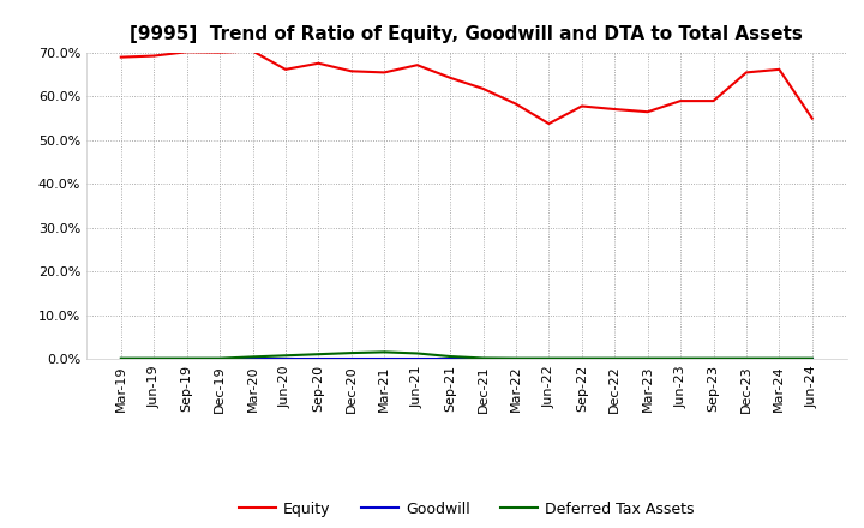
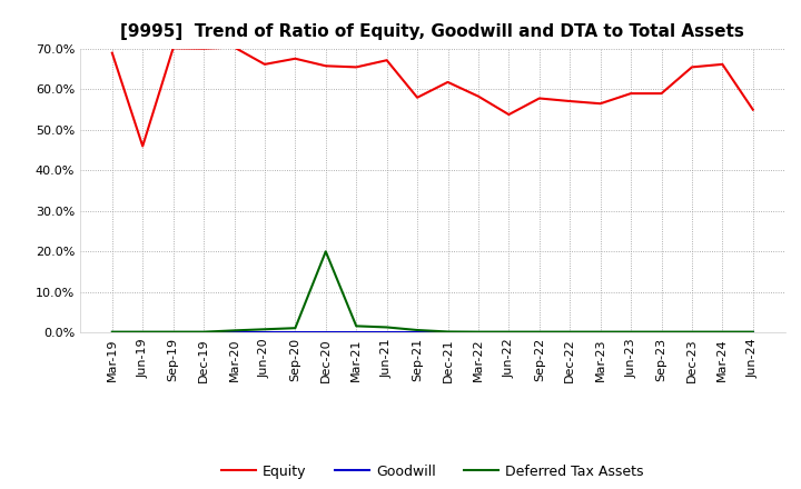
Equity/Jun-19: 69.3% -> 46.0%
Deferred Tax Assets/Dec-20: 1.4% -> 20.0%
Equity/Sep-21: 64.3% -> 58.0%
